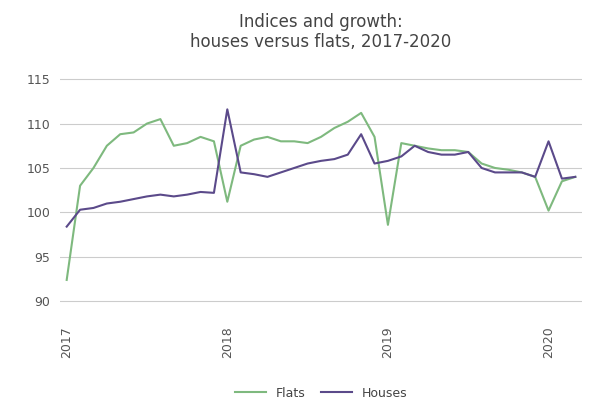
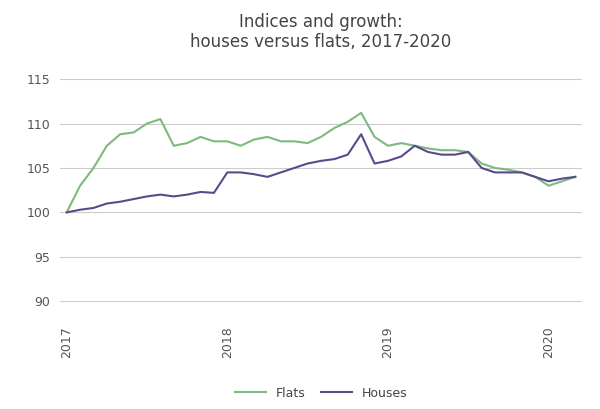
Flats/2017: 92.4 -> 100.0
Houses/2017: 98.4 -> 100.0
Flats/2018: 101.2 -> 108.0
Houses/2018: 111.6 -> 104.5
Flats/2019: 98.6 -> 107.5
Flats/2020: 100.2 -> 103.0
Houses/2020: 108.0 -> 103.5
